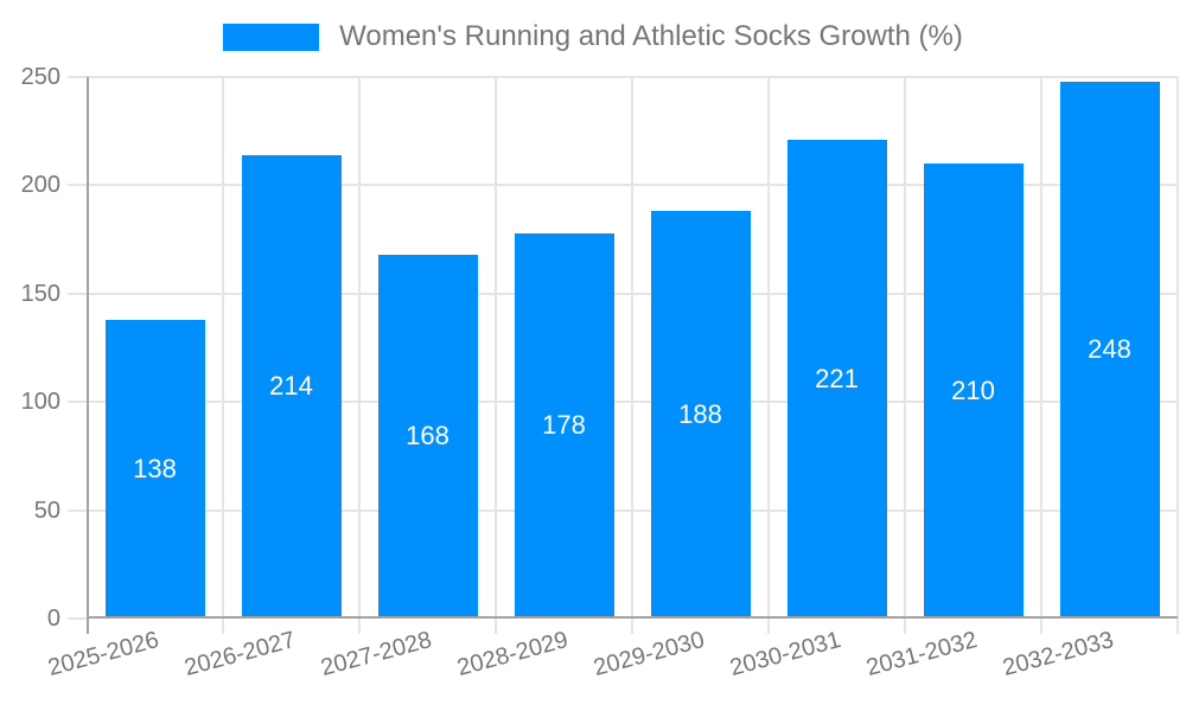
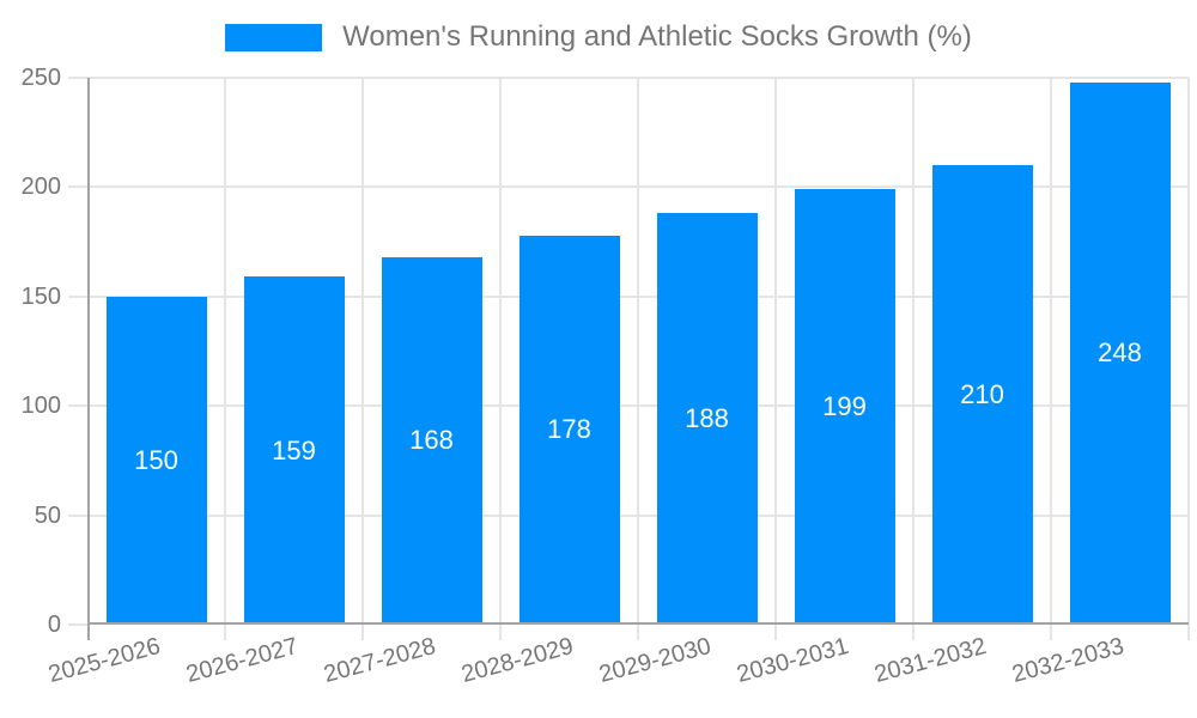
2025-2026: 138 -> 150
2026-2027: 214 -> 159
2030-2031: 221 -> 199
